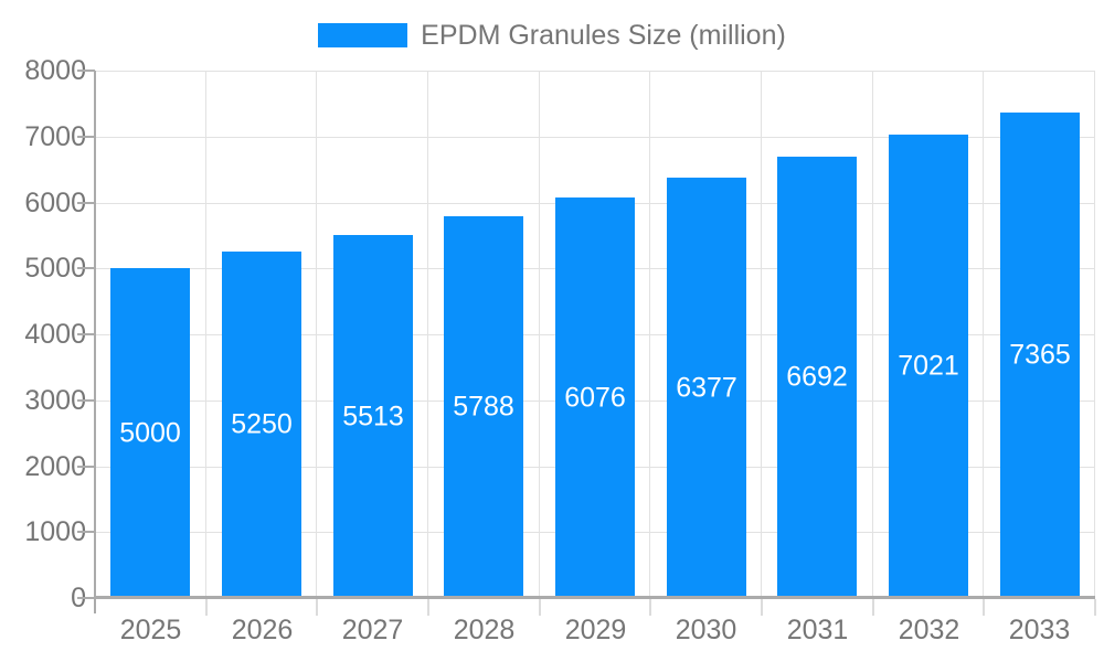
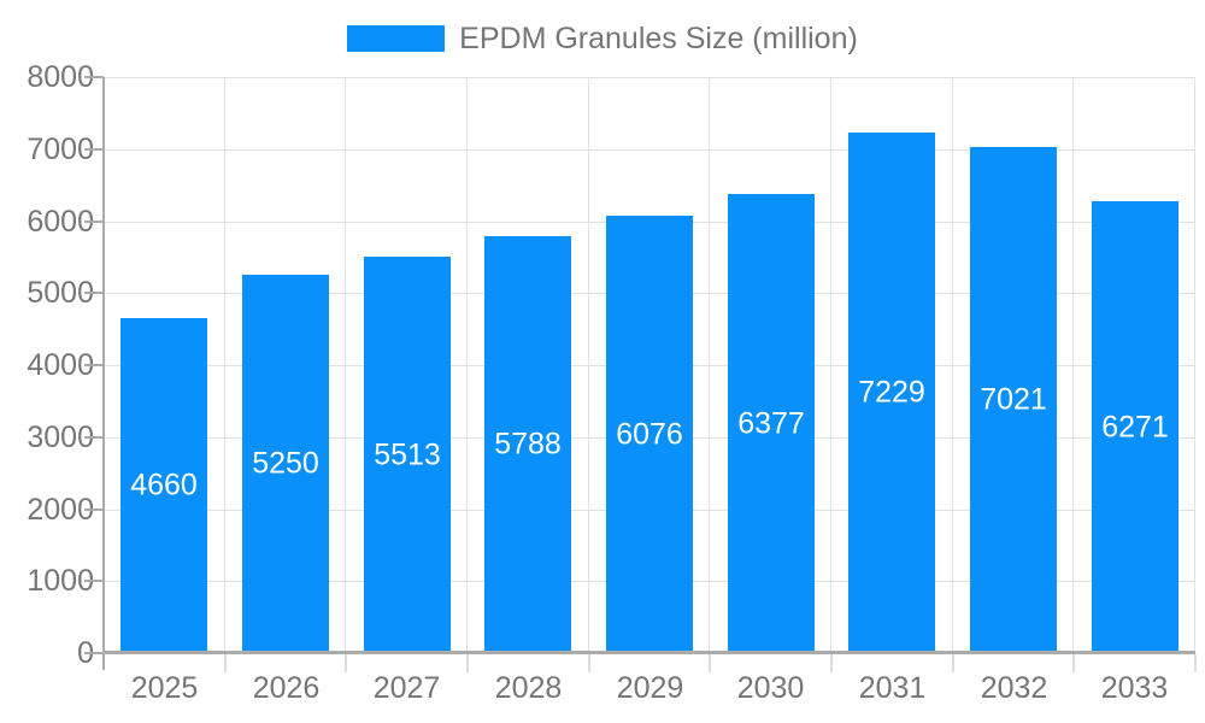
2025: 5000 -> 4660
2031: 6692 -> 7229
2033: 7365 -> 6271
